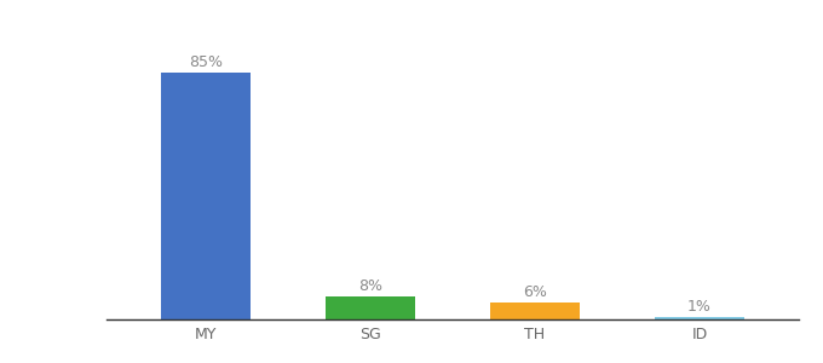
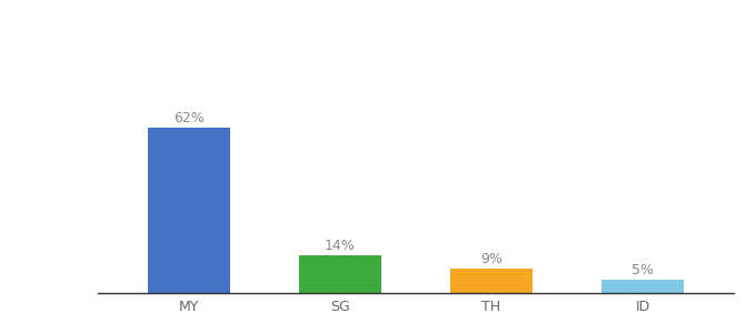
MY: 85% -> 62%
SG: 8% -> 14%
TH: 6% -> 9%
ID: 1% -> 5%
